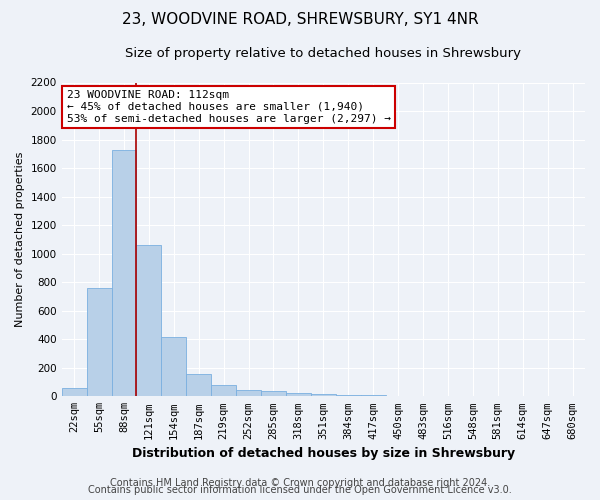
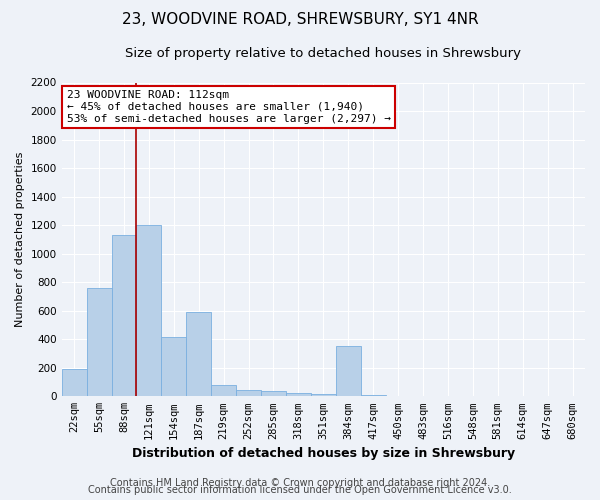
22sqm: 60 -> 190
88sqm: 1730 -> 1130
121sqm: 1060 -> 1200
187sqm: 160 -> 590
384sqm: 10 -> 350
